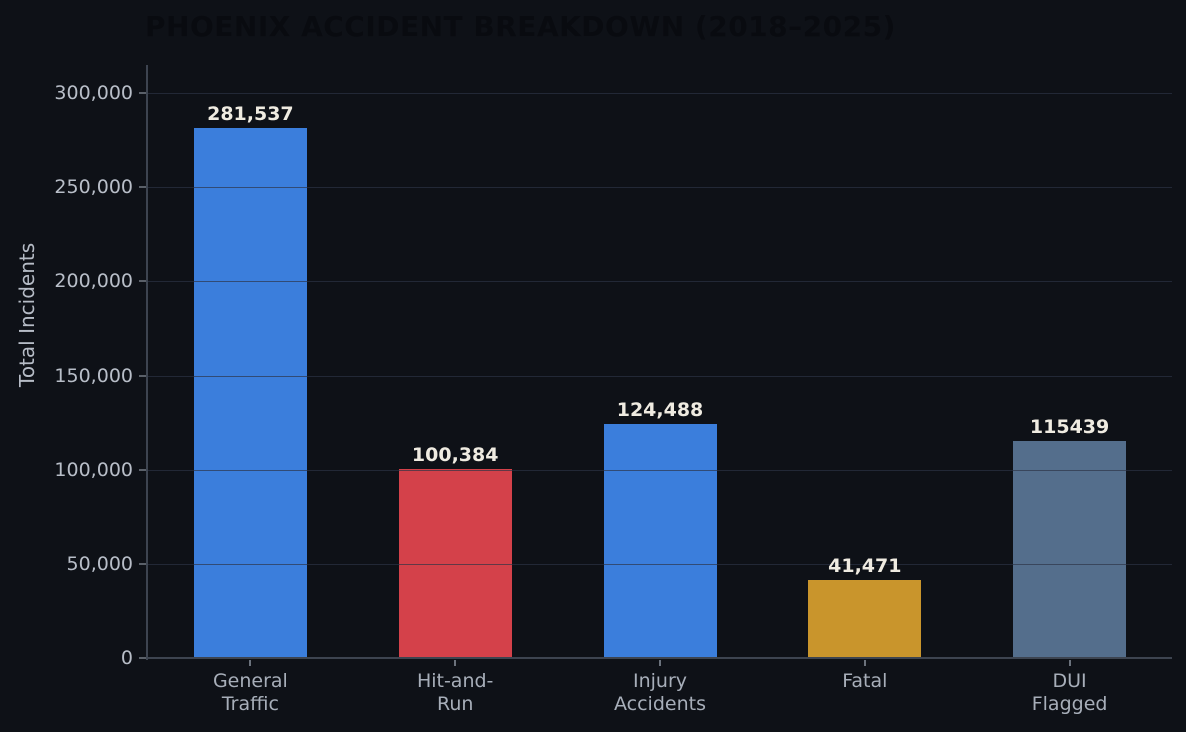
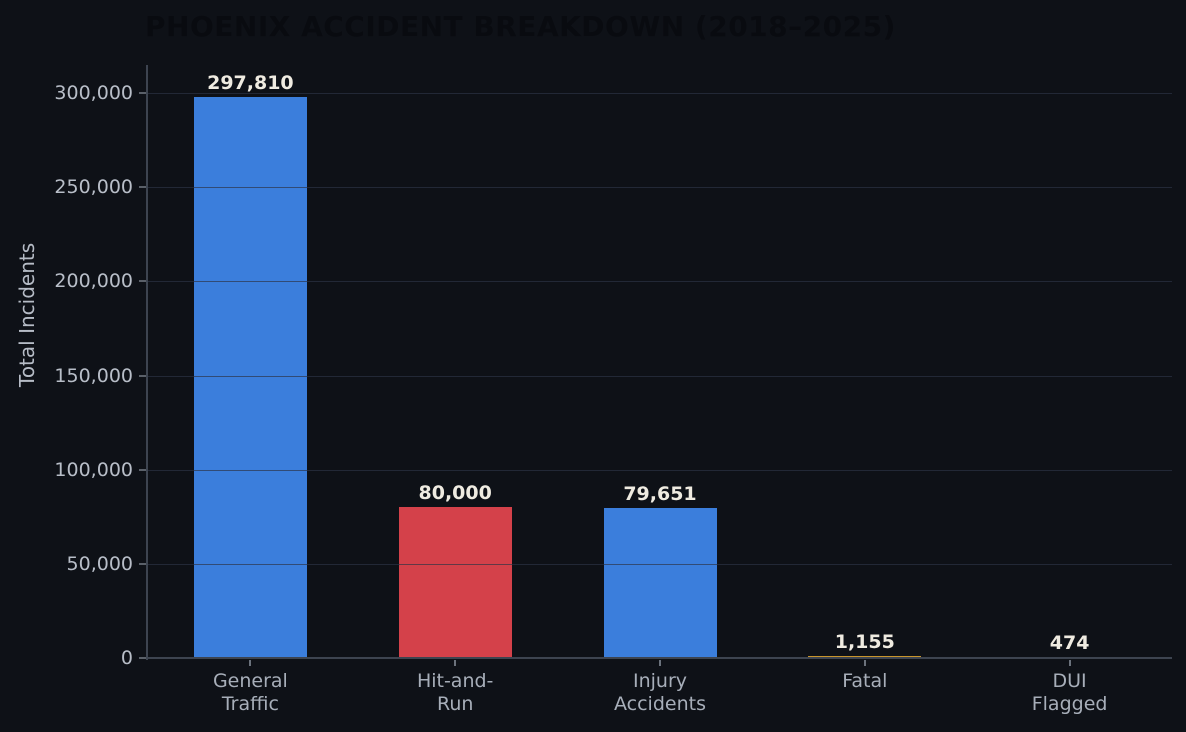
General Traffic: 281,537 -> 297,810
Hit-and-Run: 100,384 -> 80,000
Injury Accidents: 124,488 -> 79,651
Fatal: 41,471 -> 1,155
DUI Flagged: 115439 -> 474
